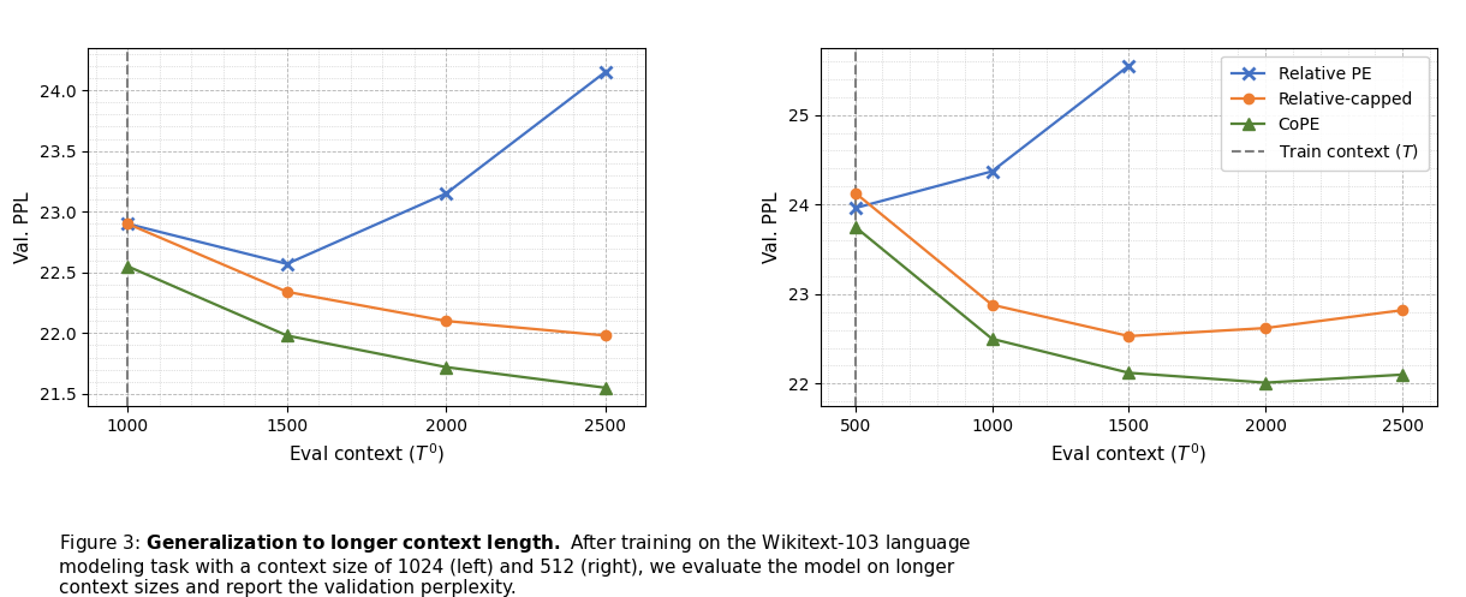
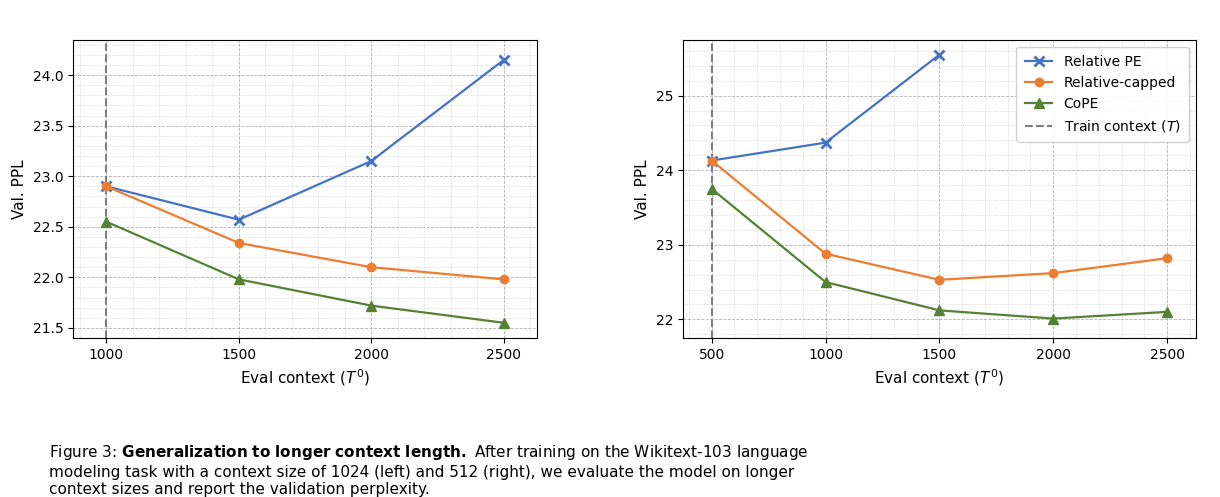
Relative PE/500: 23.96 -> 24.13
